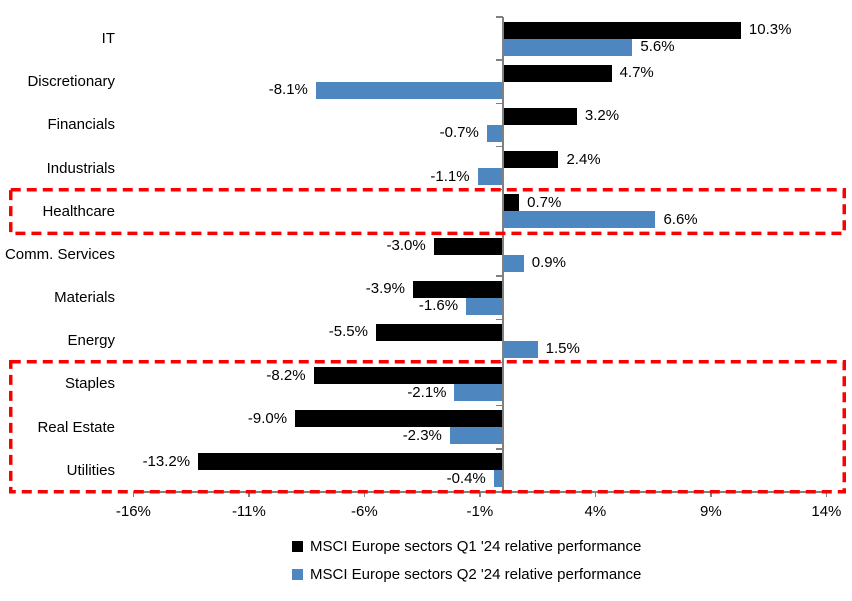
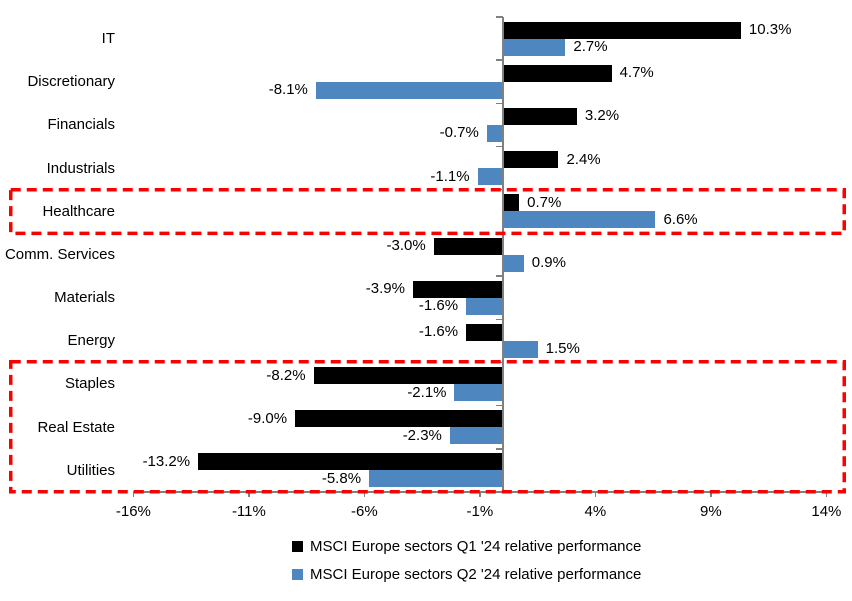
MSCI Europe sectors Q2 '24 relative performance/IT: 5.6% -> 2.7%
MSCI Europe sectors Q1 '24 relative performance/Energy: -5.5% -> -1.6%
MSCI Europe sectors Q2 '24 relative performance/Utilities: -0.4% -> -5.8%
